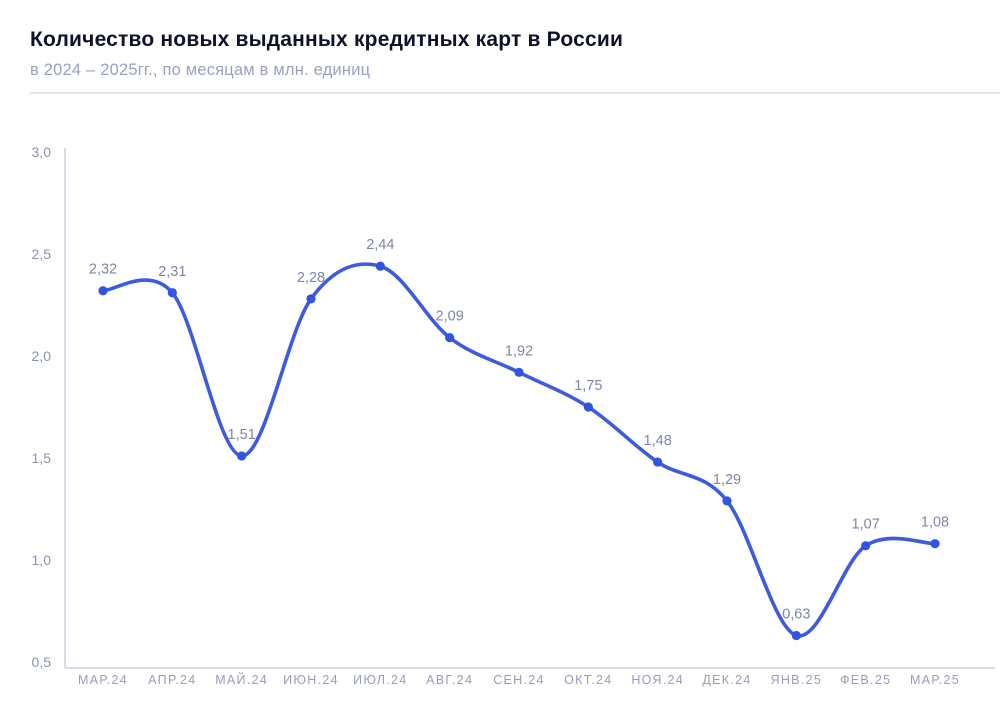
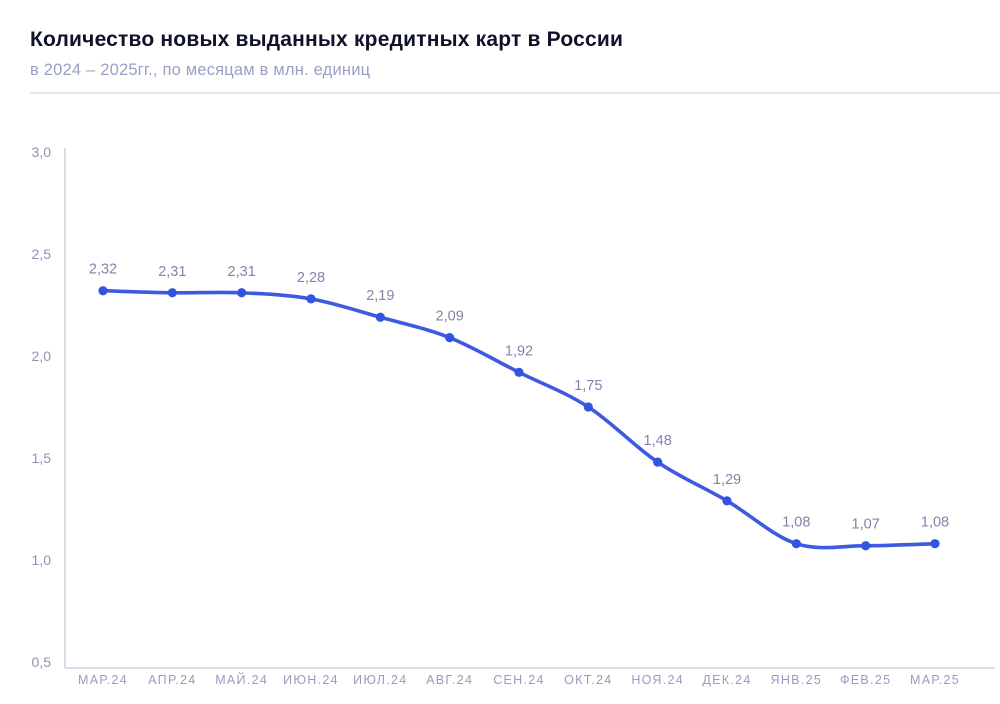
МАЙ.24: 1,51 -> 2,31
ИЮЛ.24: 2,44 -> 2,19
ЯНВ.25: 0,63 -> 1,08
